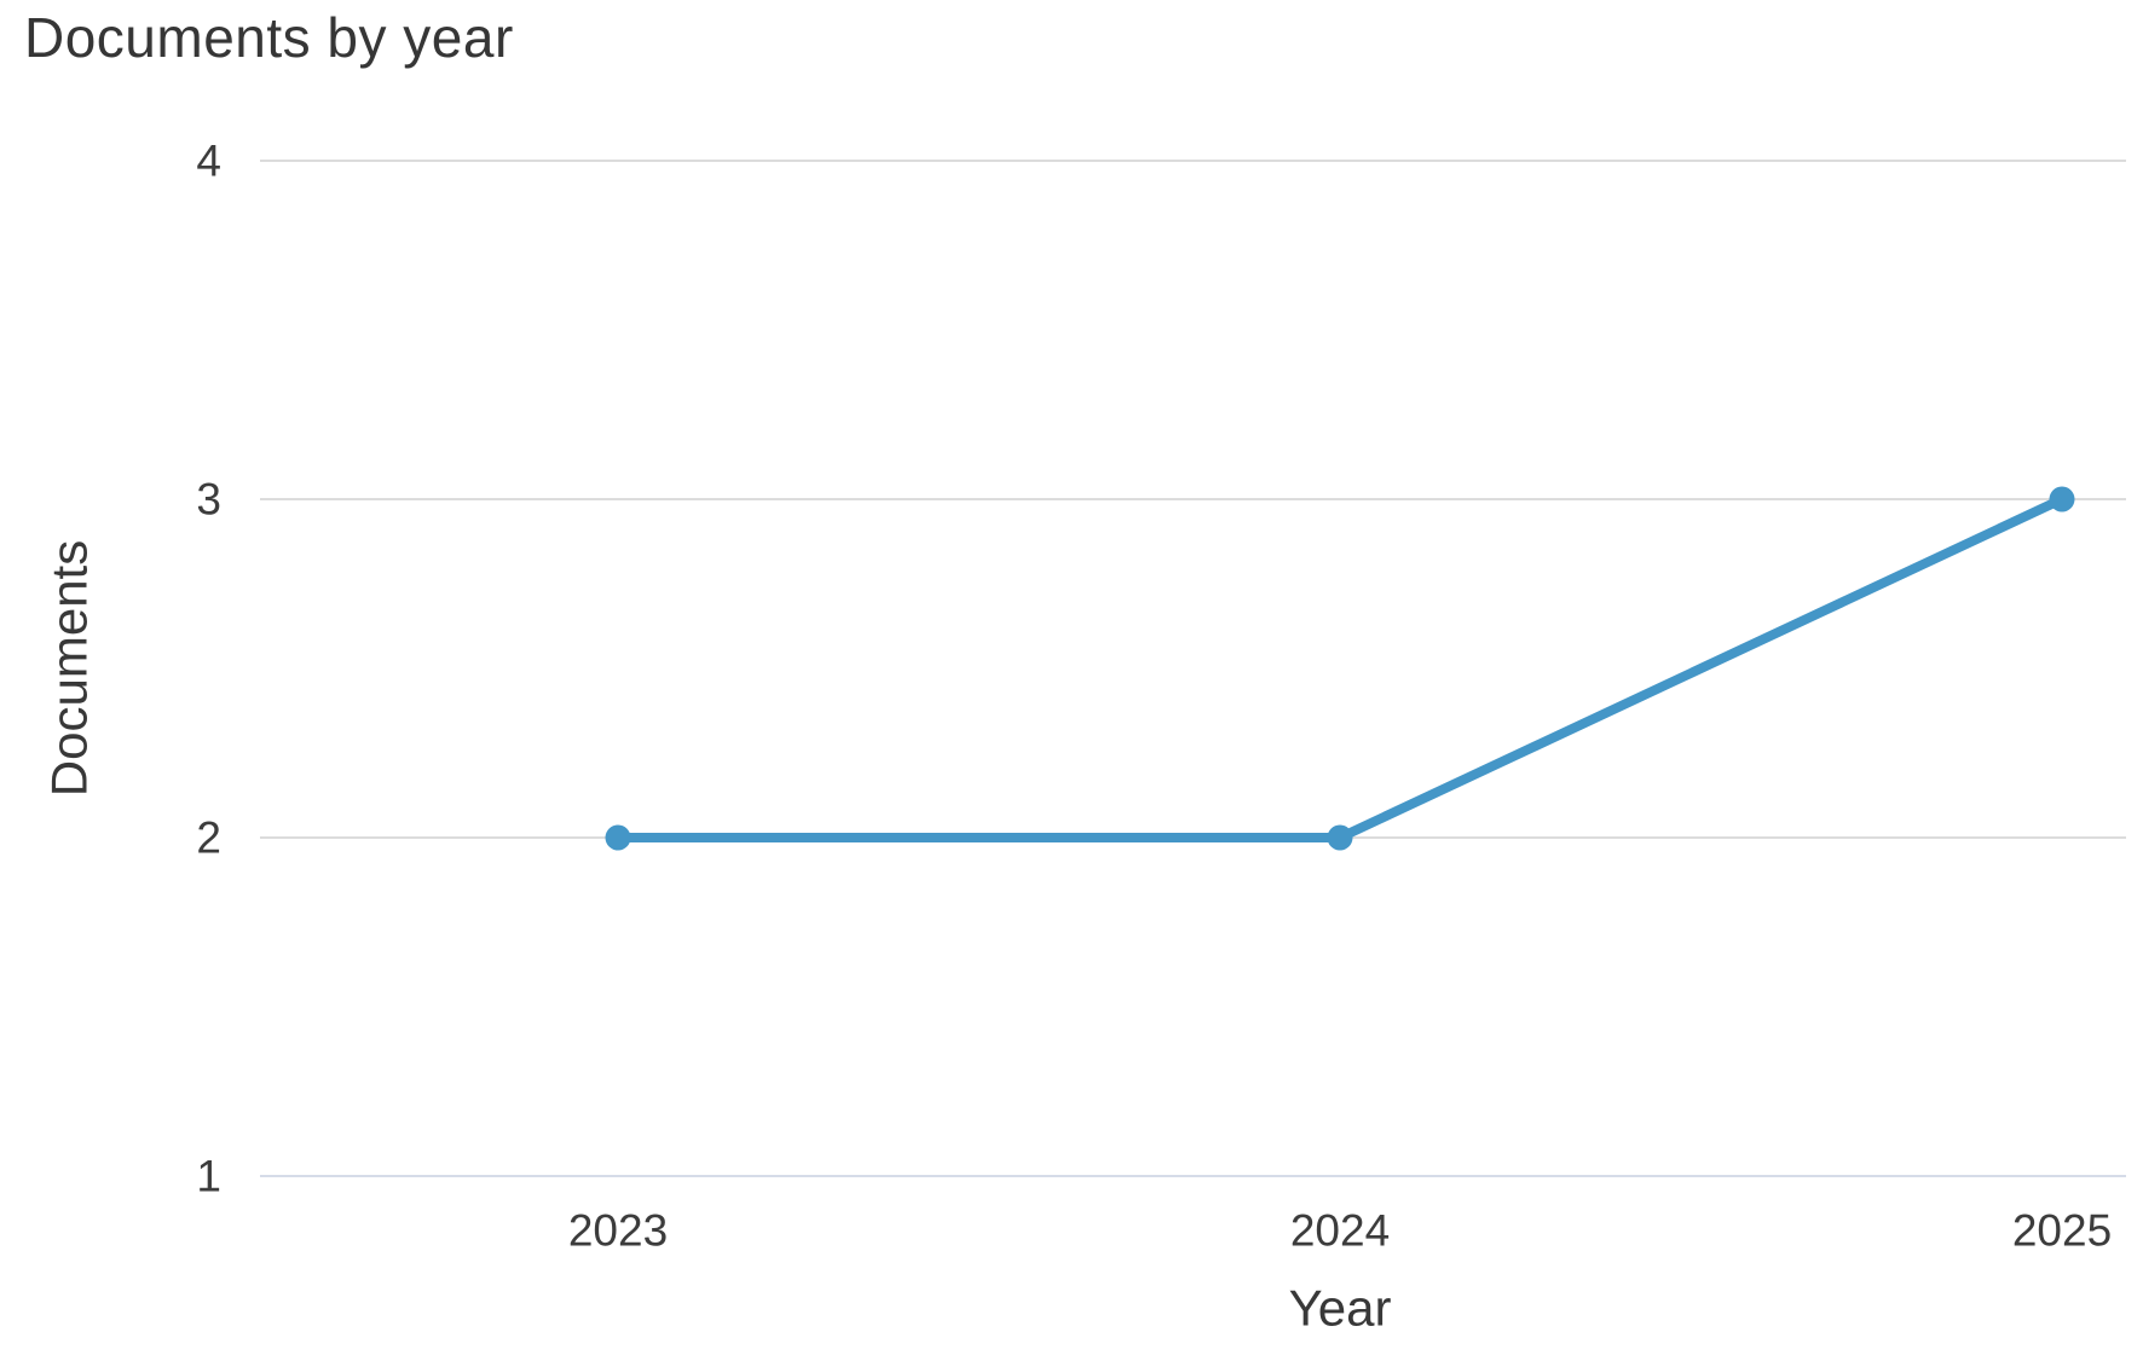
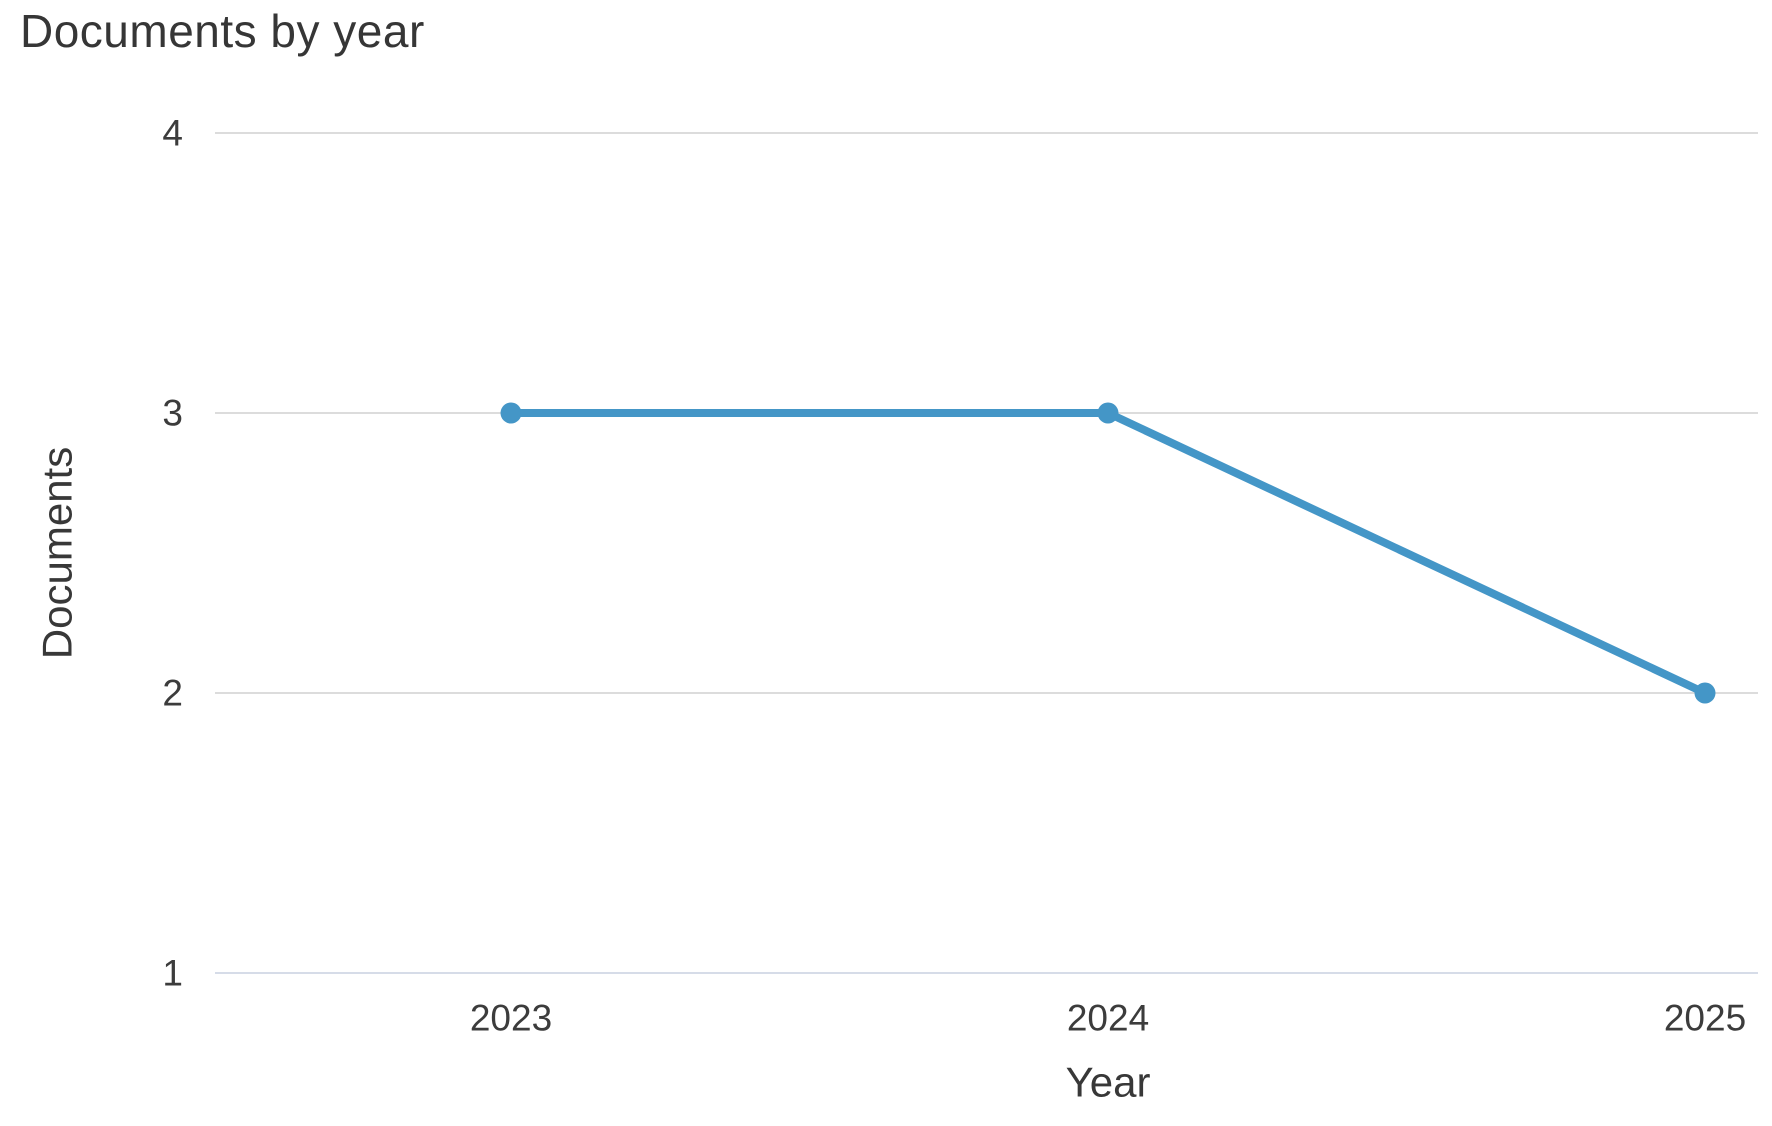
2023: 2 -> 3
2024: 2 -> 3
2025: 3 -> 2
